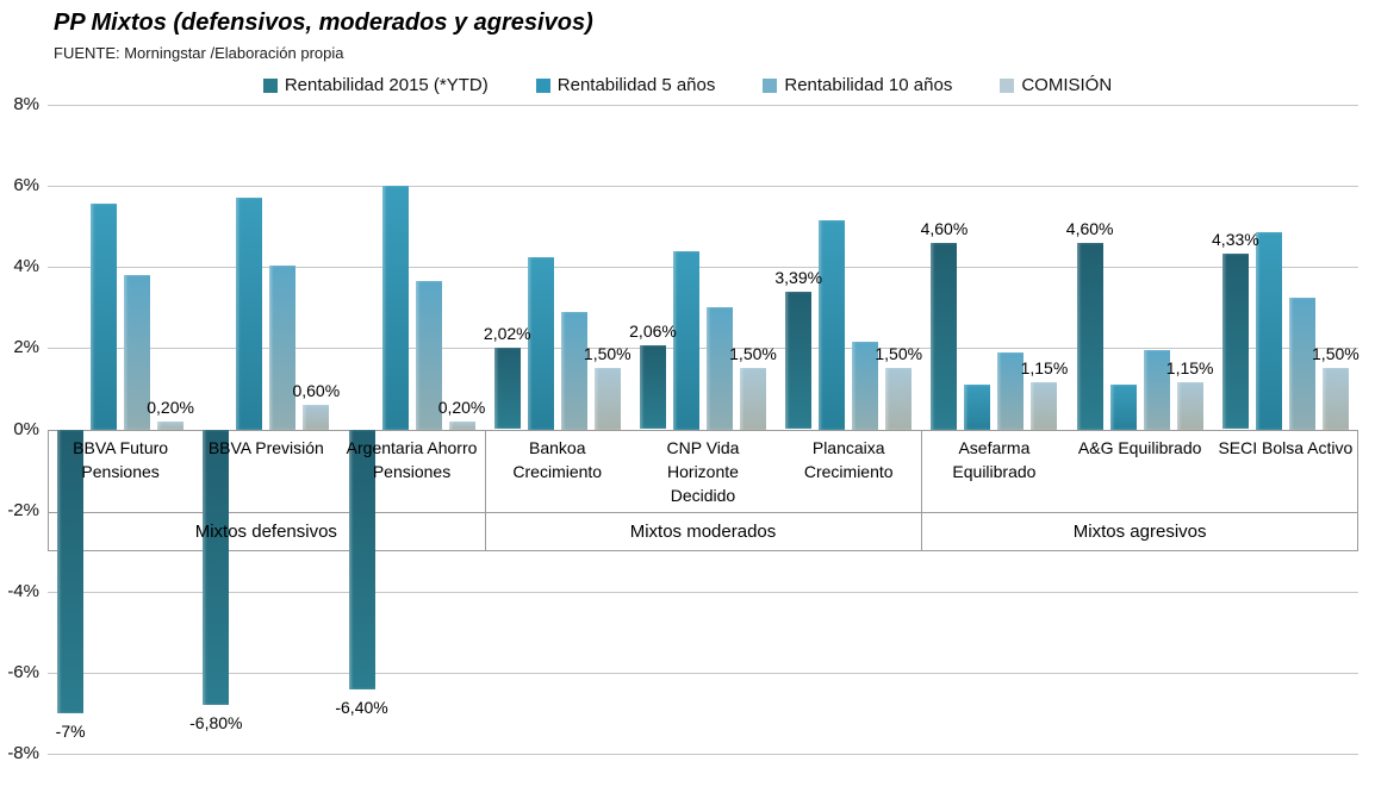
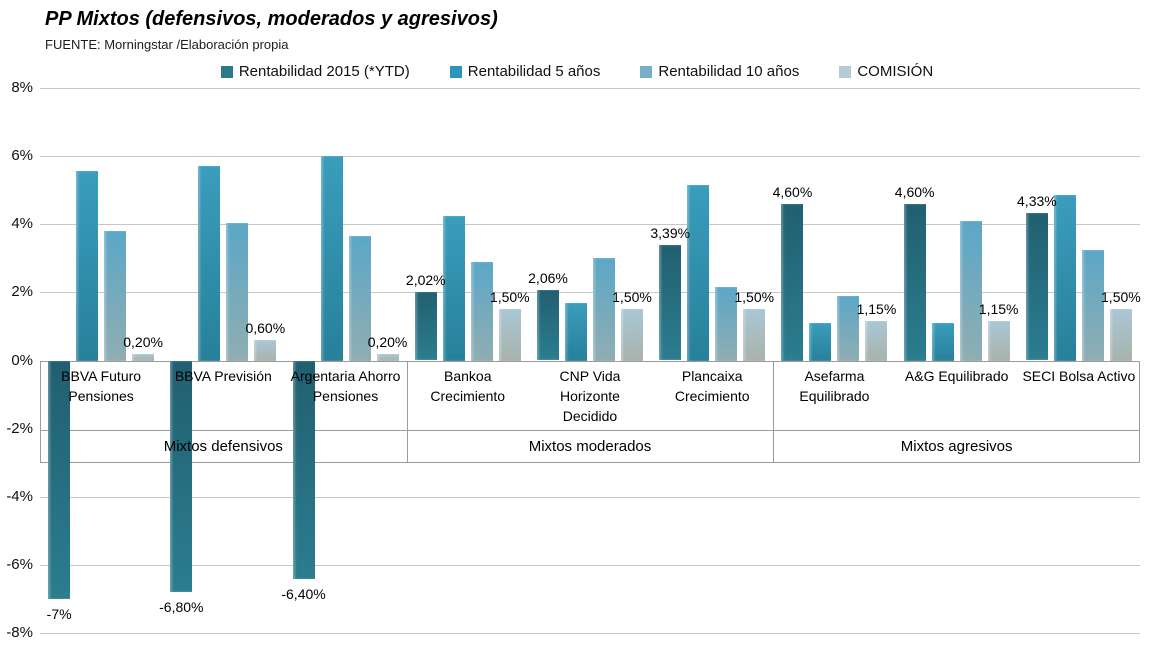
Rentabilidad 5 años/CNP Vida Horizonte Decidido: 4.4% -> 1.7%
Rentabilidad 10 años/A&G Equilibrado: 1.9% -> 4.1%
